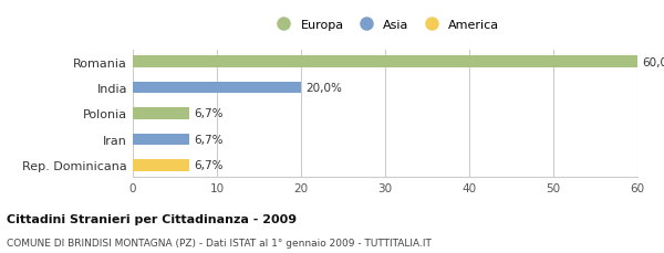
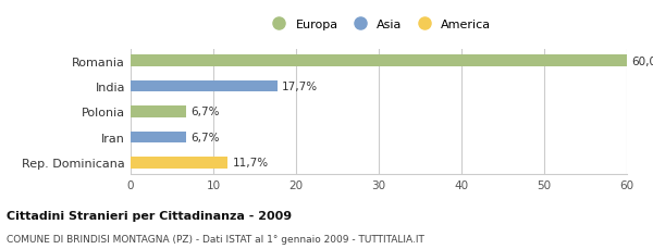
India: 20,0% -> 17,7%
Rep. Dominicana: 6,7% -> 11,7%
